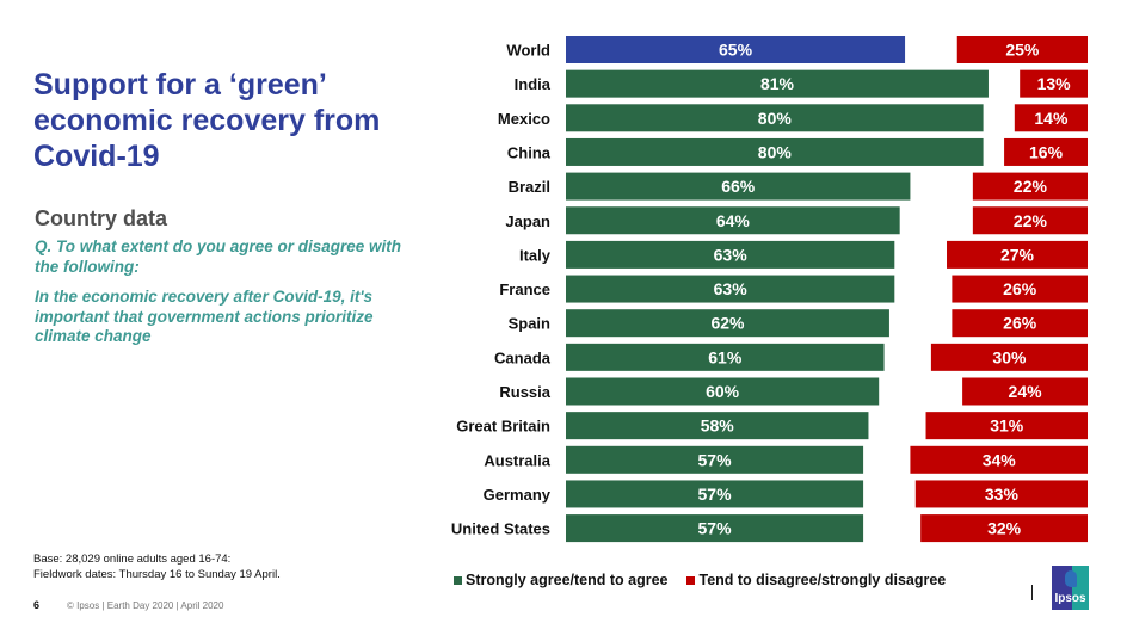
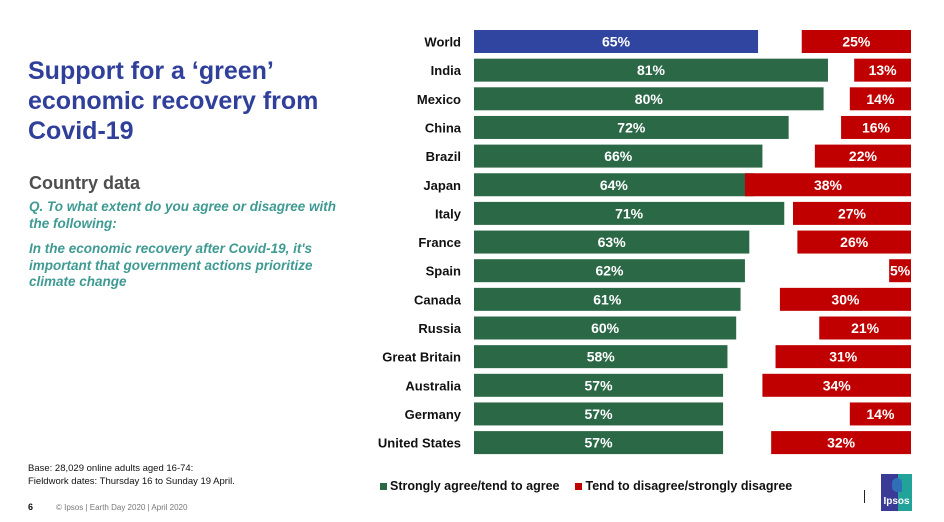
Strongly agree/tend to agree/China: 80% -> 72%
Tend to disagree/strongly disagree/Japan: 22% -> 38%
Strongly agree/tend to agree/Italy: 63% -> 71%
Tend to disagree/strongly disagree/Spain: 26% -> 5%
Tend to disagree/strongly disagree/Russia: 24% -> 21%
Tend to disagree/strongly disagree/Germany: 33% -> 14%
